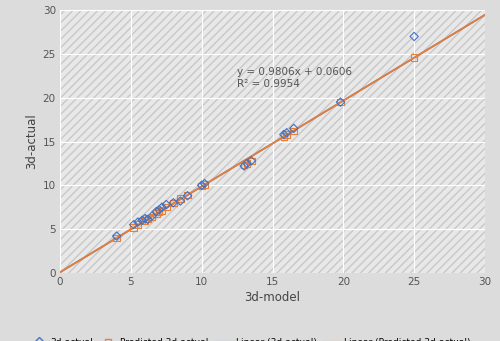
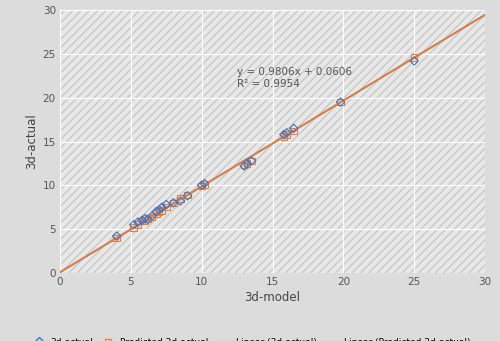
3d-actual/25: 27.0 -> 24.2
